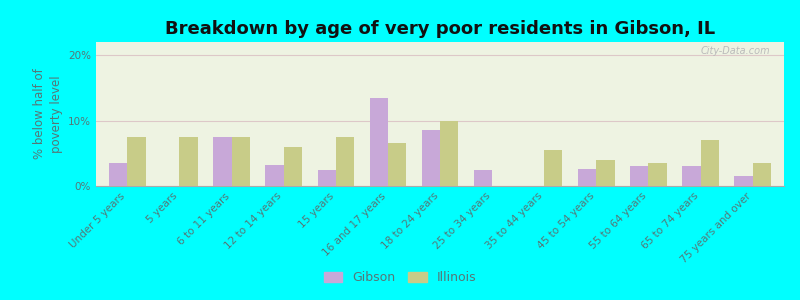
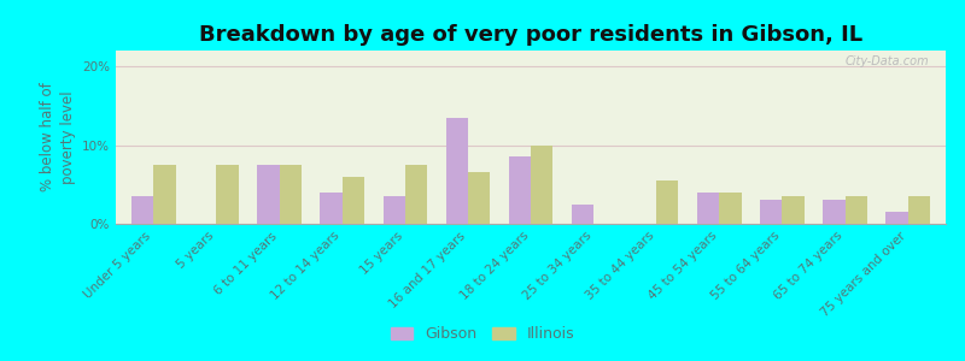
Gibson/12 to 14 years: 3.2% -> 4.0%
Gibson/15 years: 2.4% -> 3.5%
Gibson/45 to 54 years: 2.6% -> 4.0%
Illinois/65 to 74 years: 7.0% -> 3.5%
